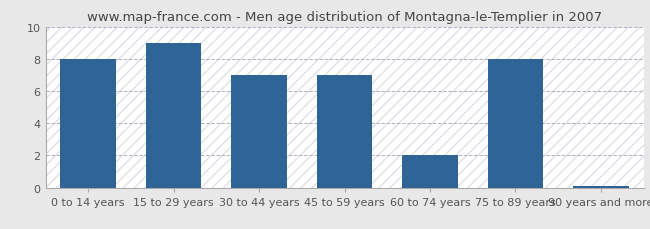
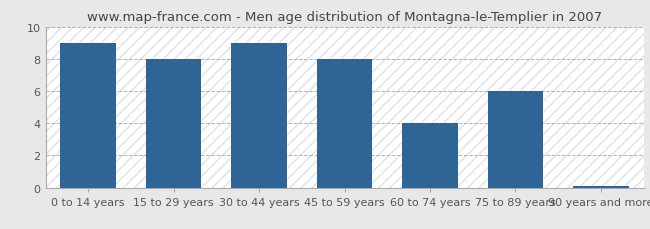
0 to 14 years: 8.0 -> 9.0
15 to 29 years: 9.0 -> 8.0
30 to 44 years: 7.0 -> 9.0
45 to 59 years: 7.0 -> 8.0
60 to 74 years: 2.0 -> 4.0
75 to 89 years: 8.0 -> 6.0
